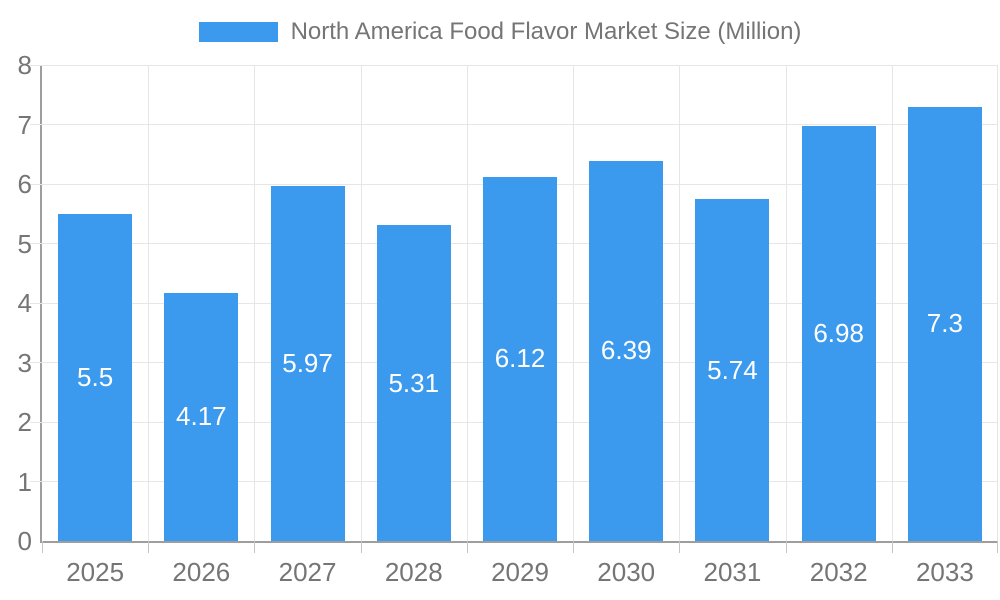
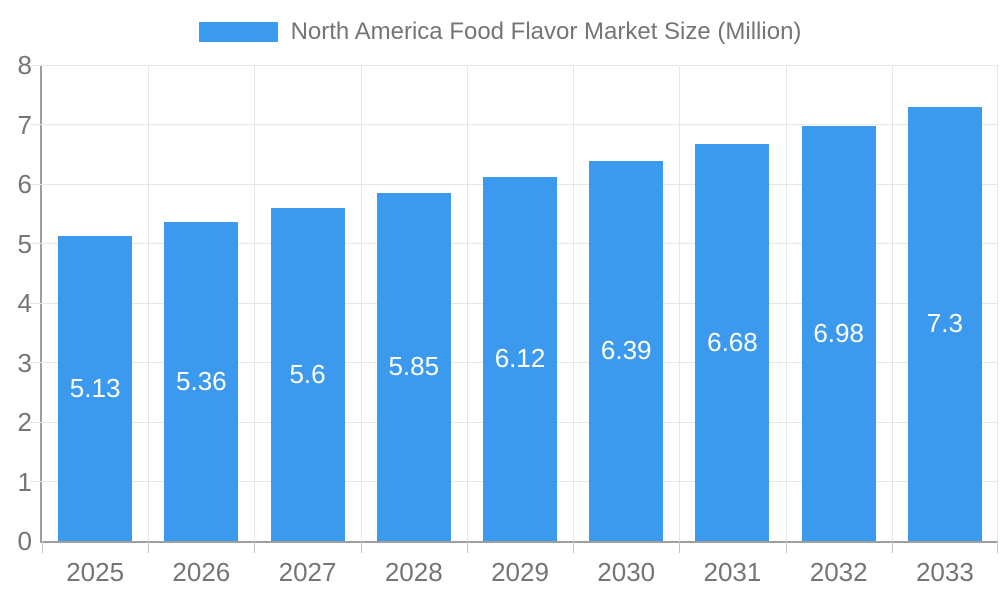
2025: 5.5 -> 5.13
2026: 4.17 -> 5.36
2027: 5.97 -> 5.6
2028: 5.31 -> 5.85
2031: 5.74 -> 6.68
